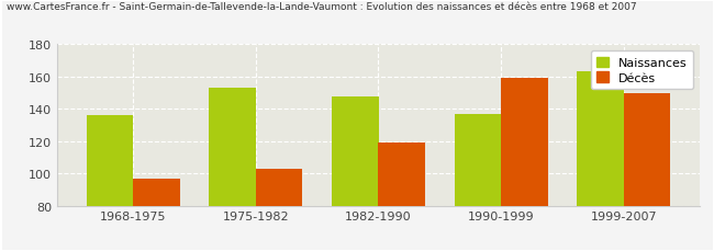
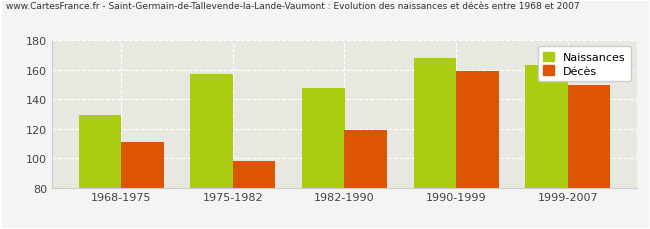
Naissances/1968-1975: 136 -> 129
Décès/1968-1975: 97 -> 111
Naissances/1975-1982: 153 -> 157
Décès/1975-1982: 103 -> 98
Naissances/1990-1999: 137 -> 168
